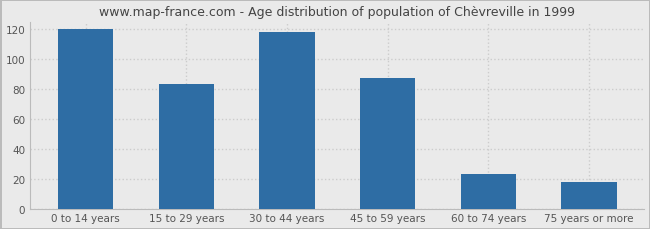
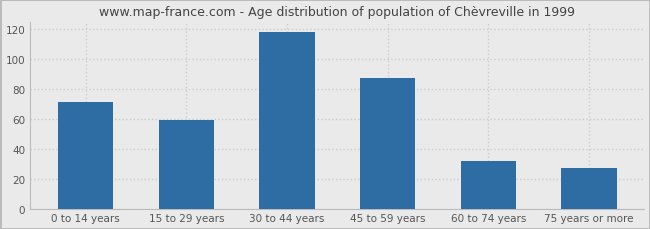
0 to 14 years: 120 -> 71
15 to 29 years: 83 -> 59
60 to 74 years: 23 -> 32
75 years or more: 18 -> 27
